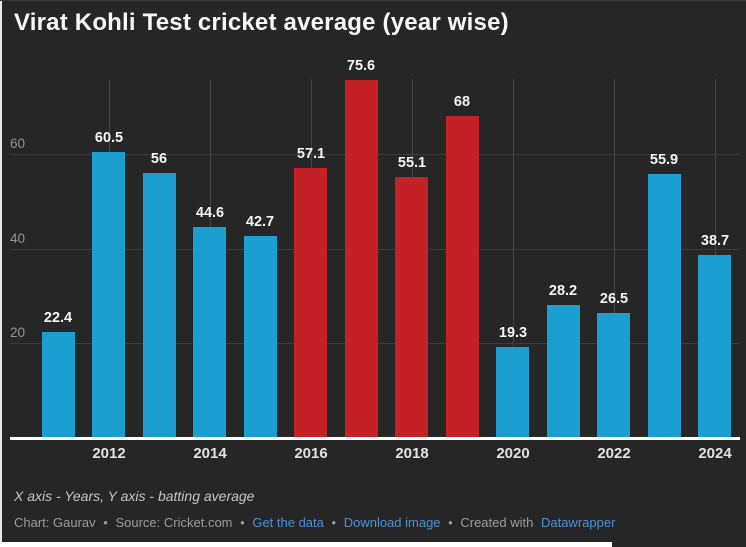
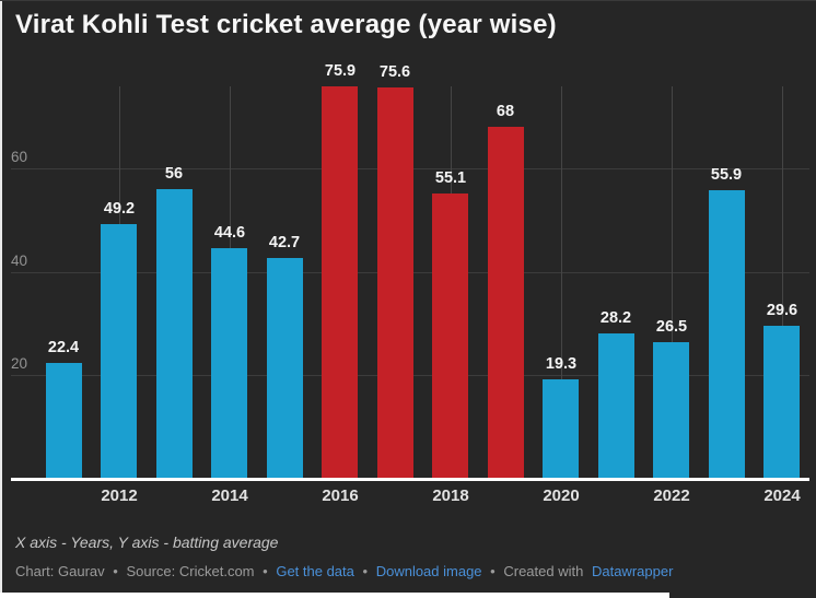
2012: 60.5 -> 49.2
2016: 57.1 -> 75.9
2024: 38.7 -> 29.6
